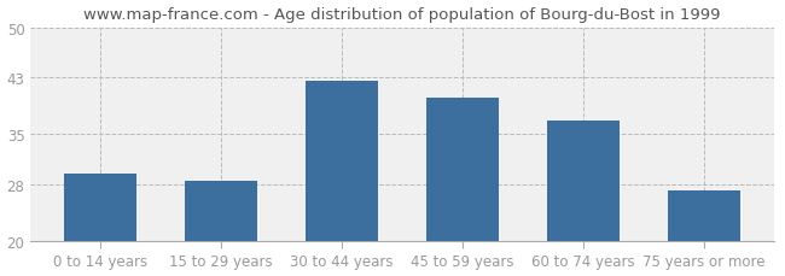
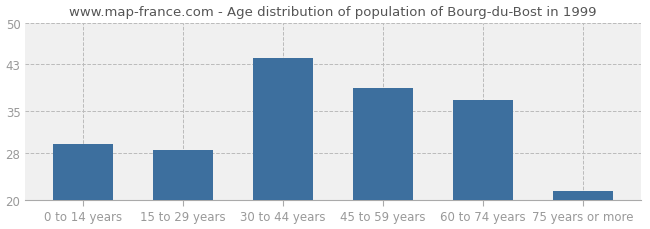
30 to 44 years: 42.6 -> 44.0
45 to 59 years: 40.2 -> 39.0
75 years or more: 27.2 -> 21.5
